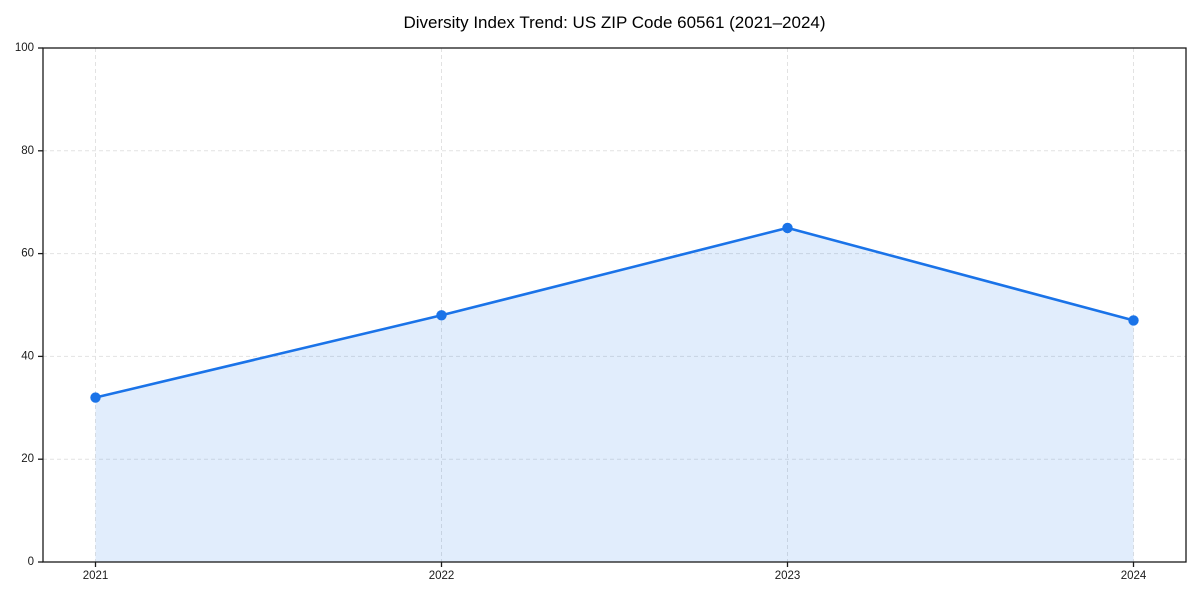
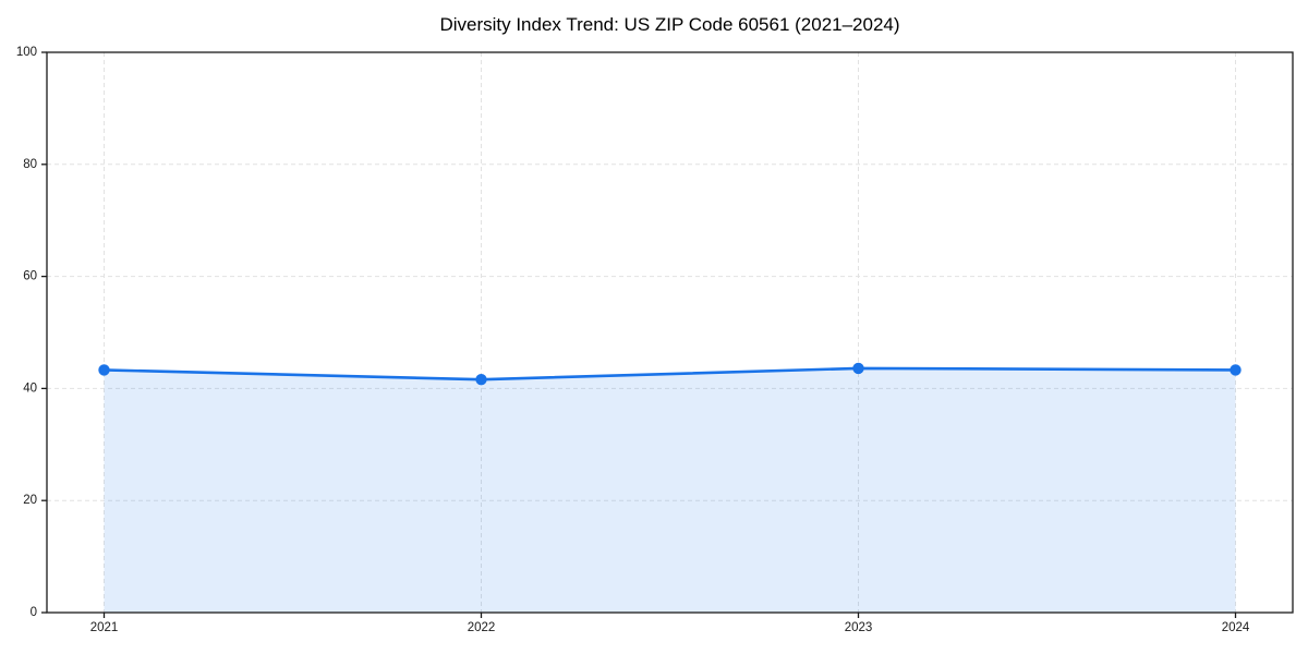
2021: 32 -> 43
2022: 48 -> 42
2023: 65 -> 44
2024: 47 -> 43
